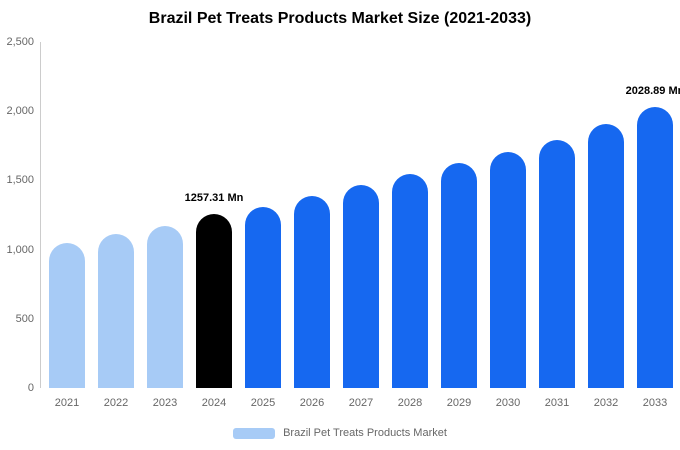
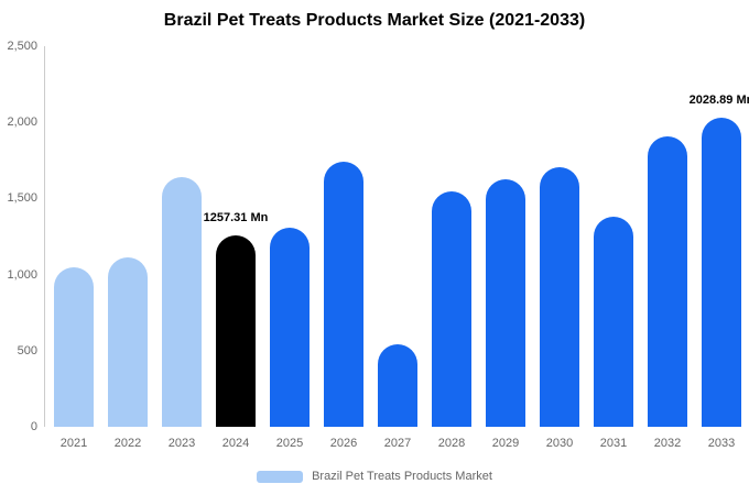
2023: 1170 -> 1640
2026: 1380 -> 1740
2027: 1470 -> 540
2031: 1800 -> 1380
